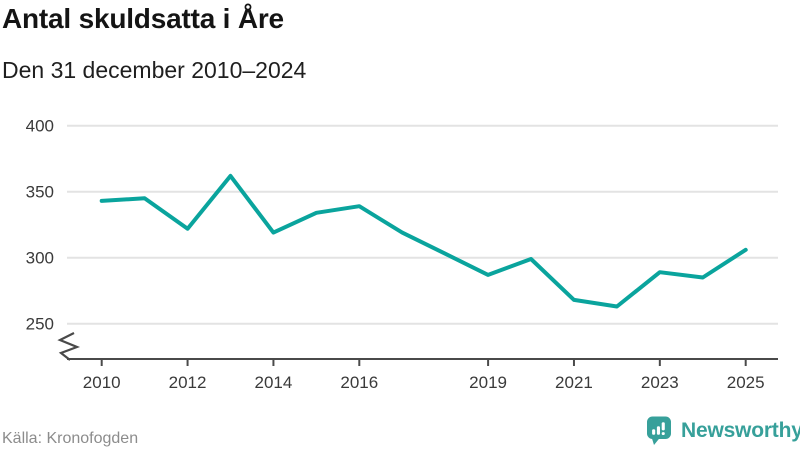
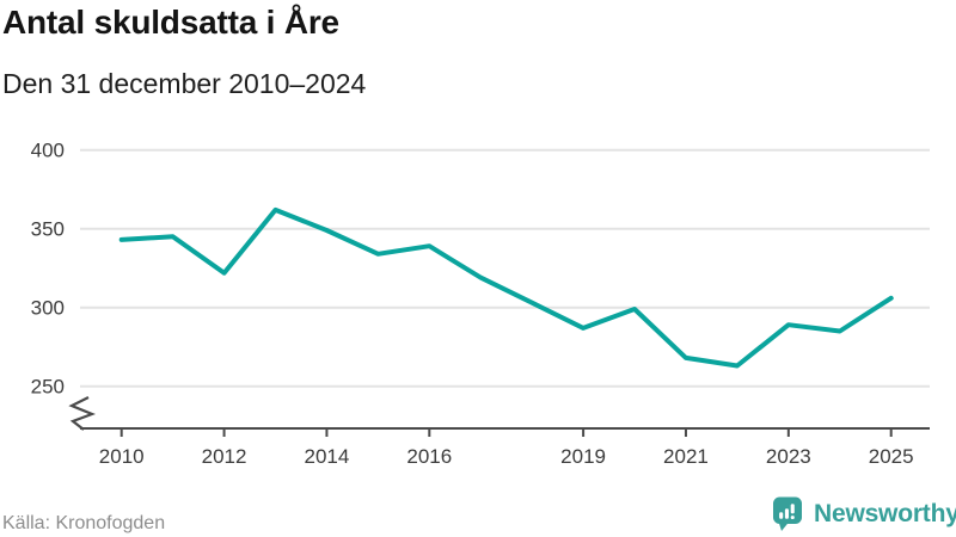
2014: 319 -> 349
